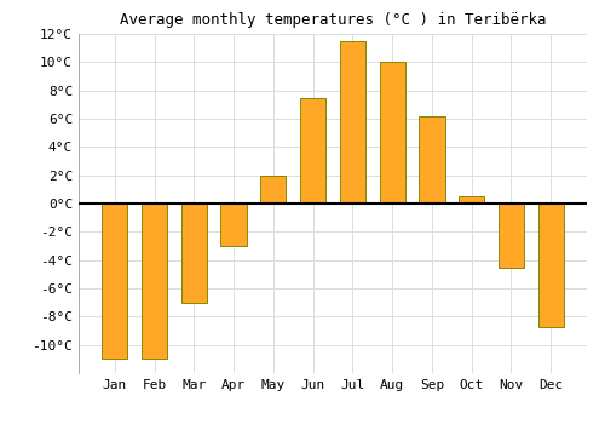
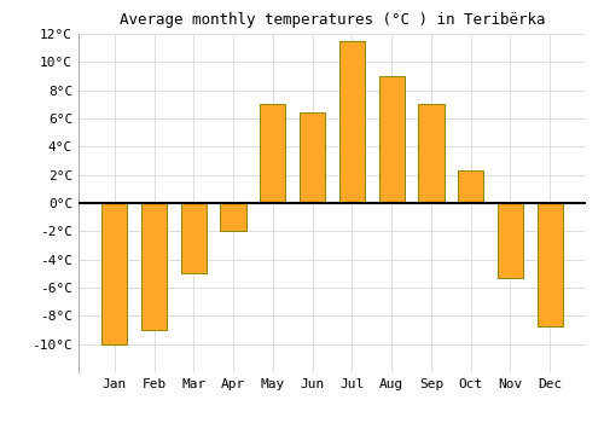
Jan: -11.0°C -> -10.0°C
Feb: -11.0°C -> -9.0°C
Mar: -7.0°C -> -5.0°C
Apr: -3.0°C -> -2.0°C
May: 2.0°C -> 7.0°C
Jun: 7.5°C -> 6.4°C
Aug: 10.0°C -> 9.0°C
Sep: 6.2°C -> 7.0°C
Oct: 0.5°C -> 2.3°C
Nov: -4.5°C -> -5.3°C
